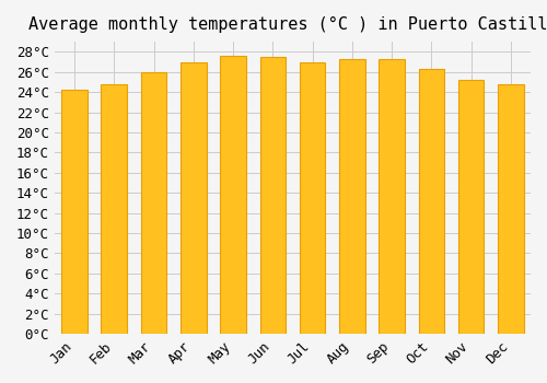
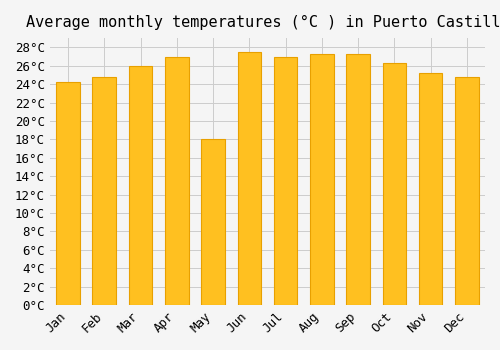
May: 27.6°C -> 18.0°C
